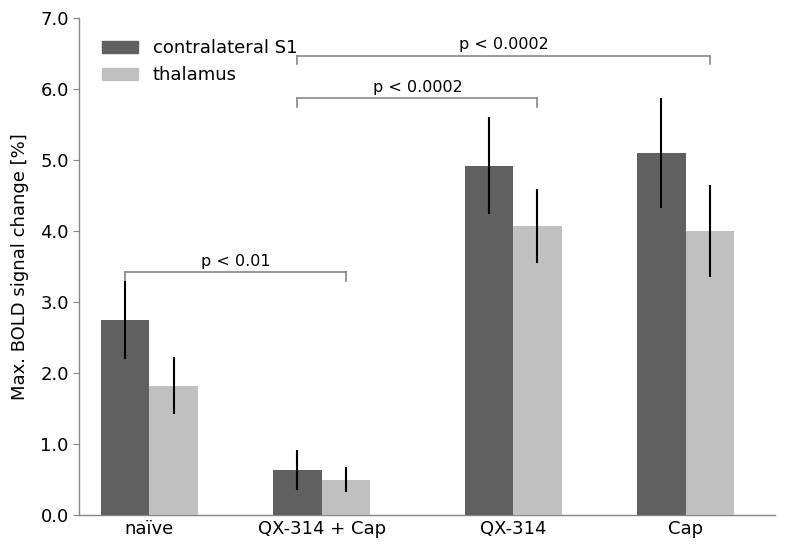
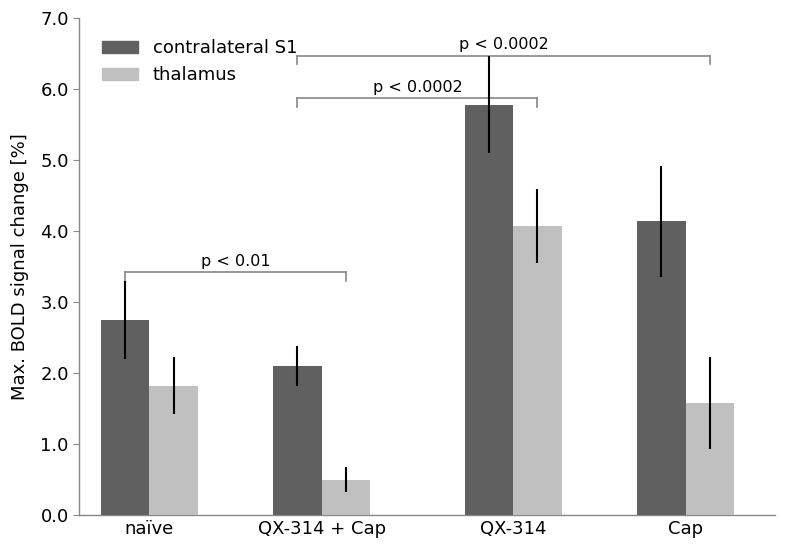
contralateral S1/QX-314 + Cap: 0.63 -> 2.10
contralateral S1/QX-314: 4.92 -> 5.78
contralateral S1/Cap: 5.10 -> 4.14
thalamus/Cap: 4.00 -> 1.58
